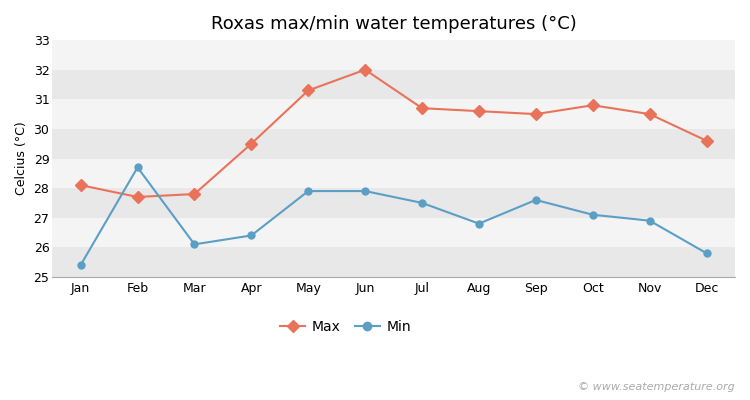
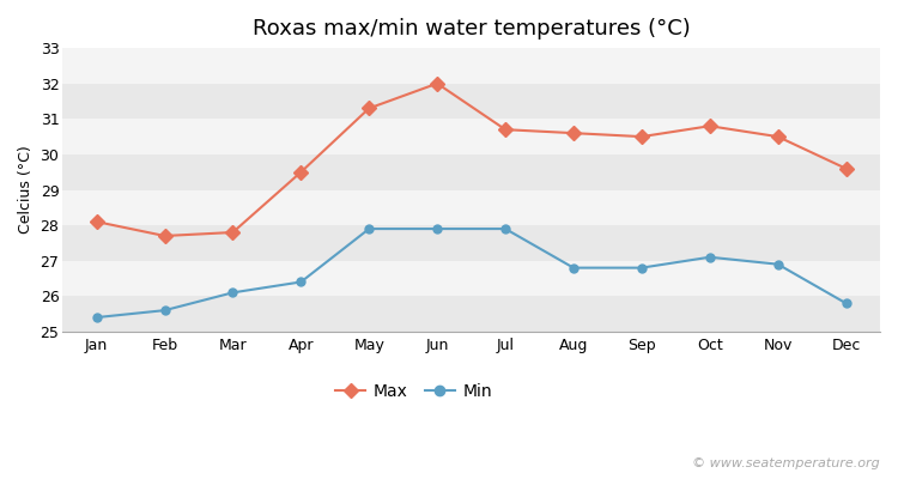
Min/Feb: 28.7 -> 25.6
Min/Jul: 27.5 -> 27.9
Min/Sep: 27.6 -> 26.8
